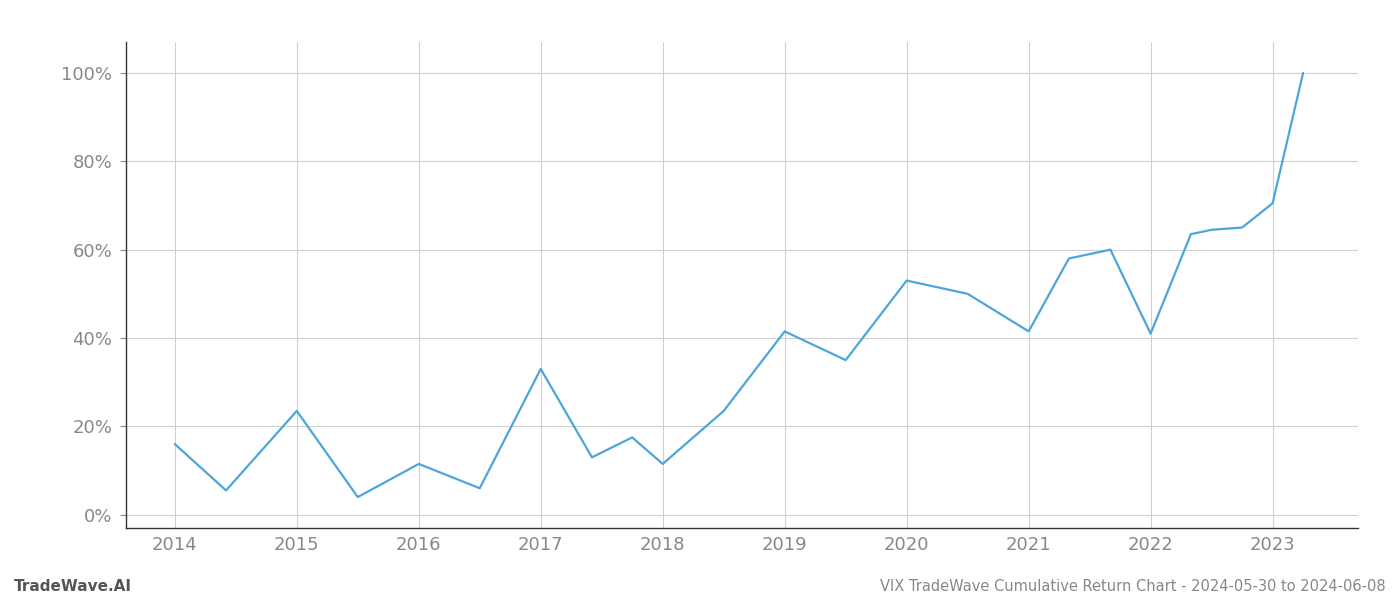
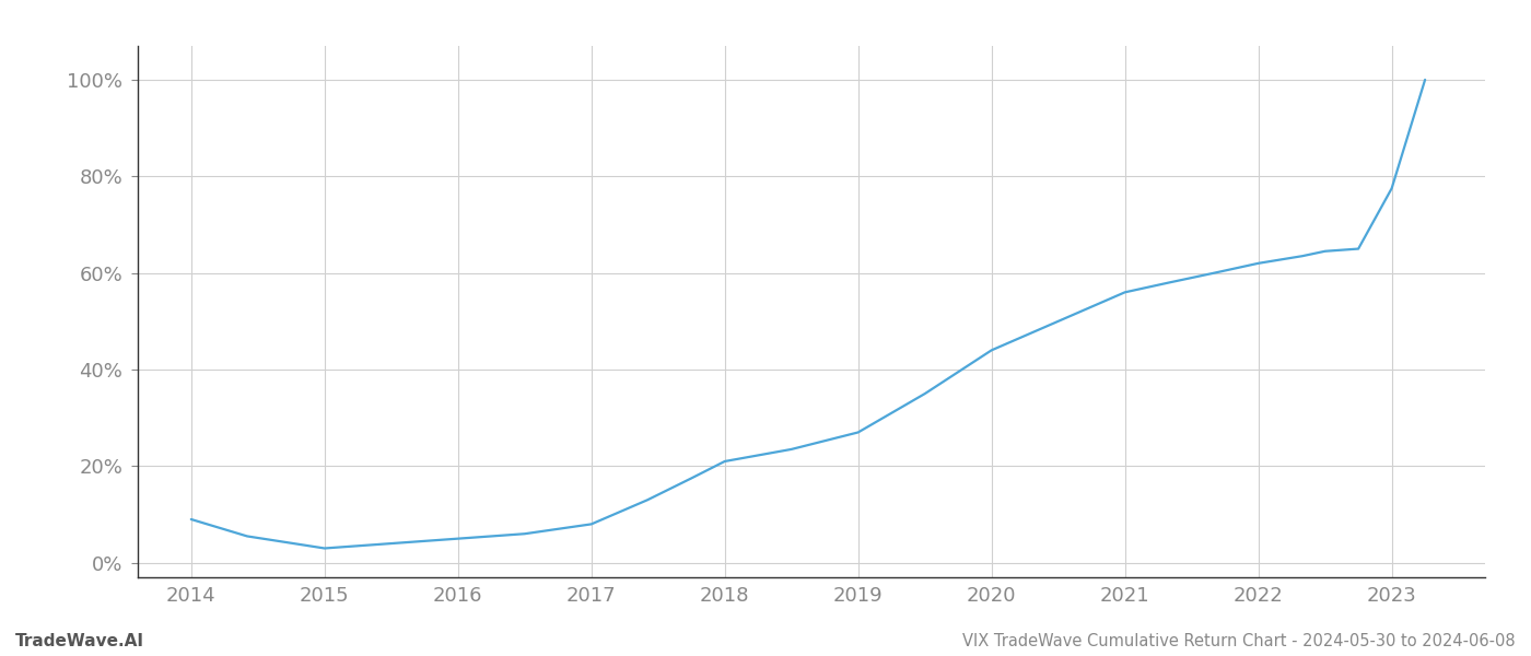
2014: 16.0% -> 9.0%
2015: 23.5% -> 3.0%
2016: 11.5% -> 5.0%
2017: 33.0% -> 8.0%
2018: 11.5% -> 21.0%
2019: 41.5% -> 27.0%
2020: 53.0% -> 44.0%
2021: 41.5% -> 56.0%
2022: 41.0% -> 62.0%
2023: 70.5% -> 77.5%
